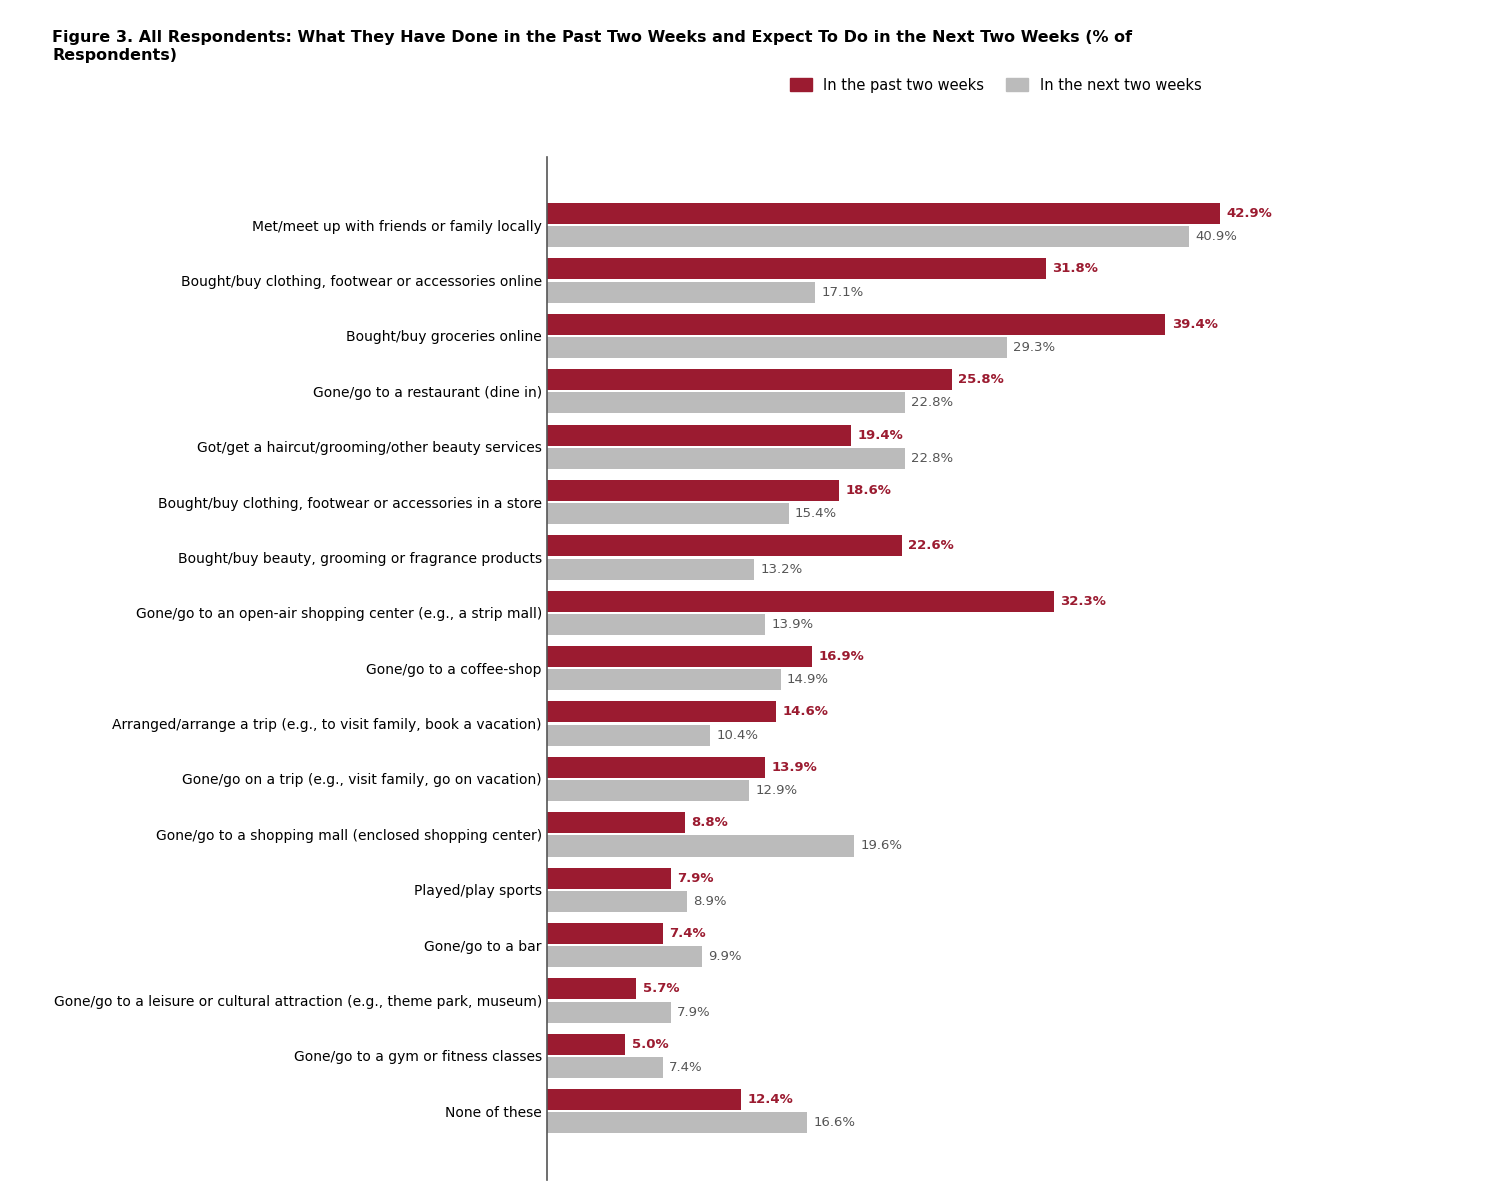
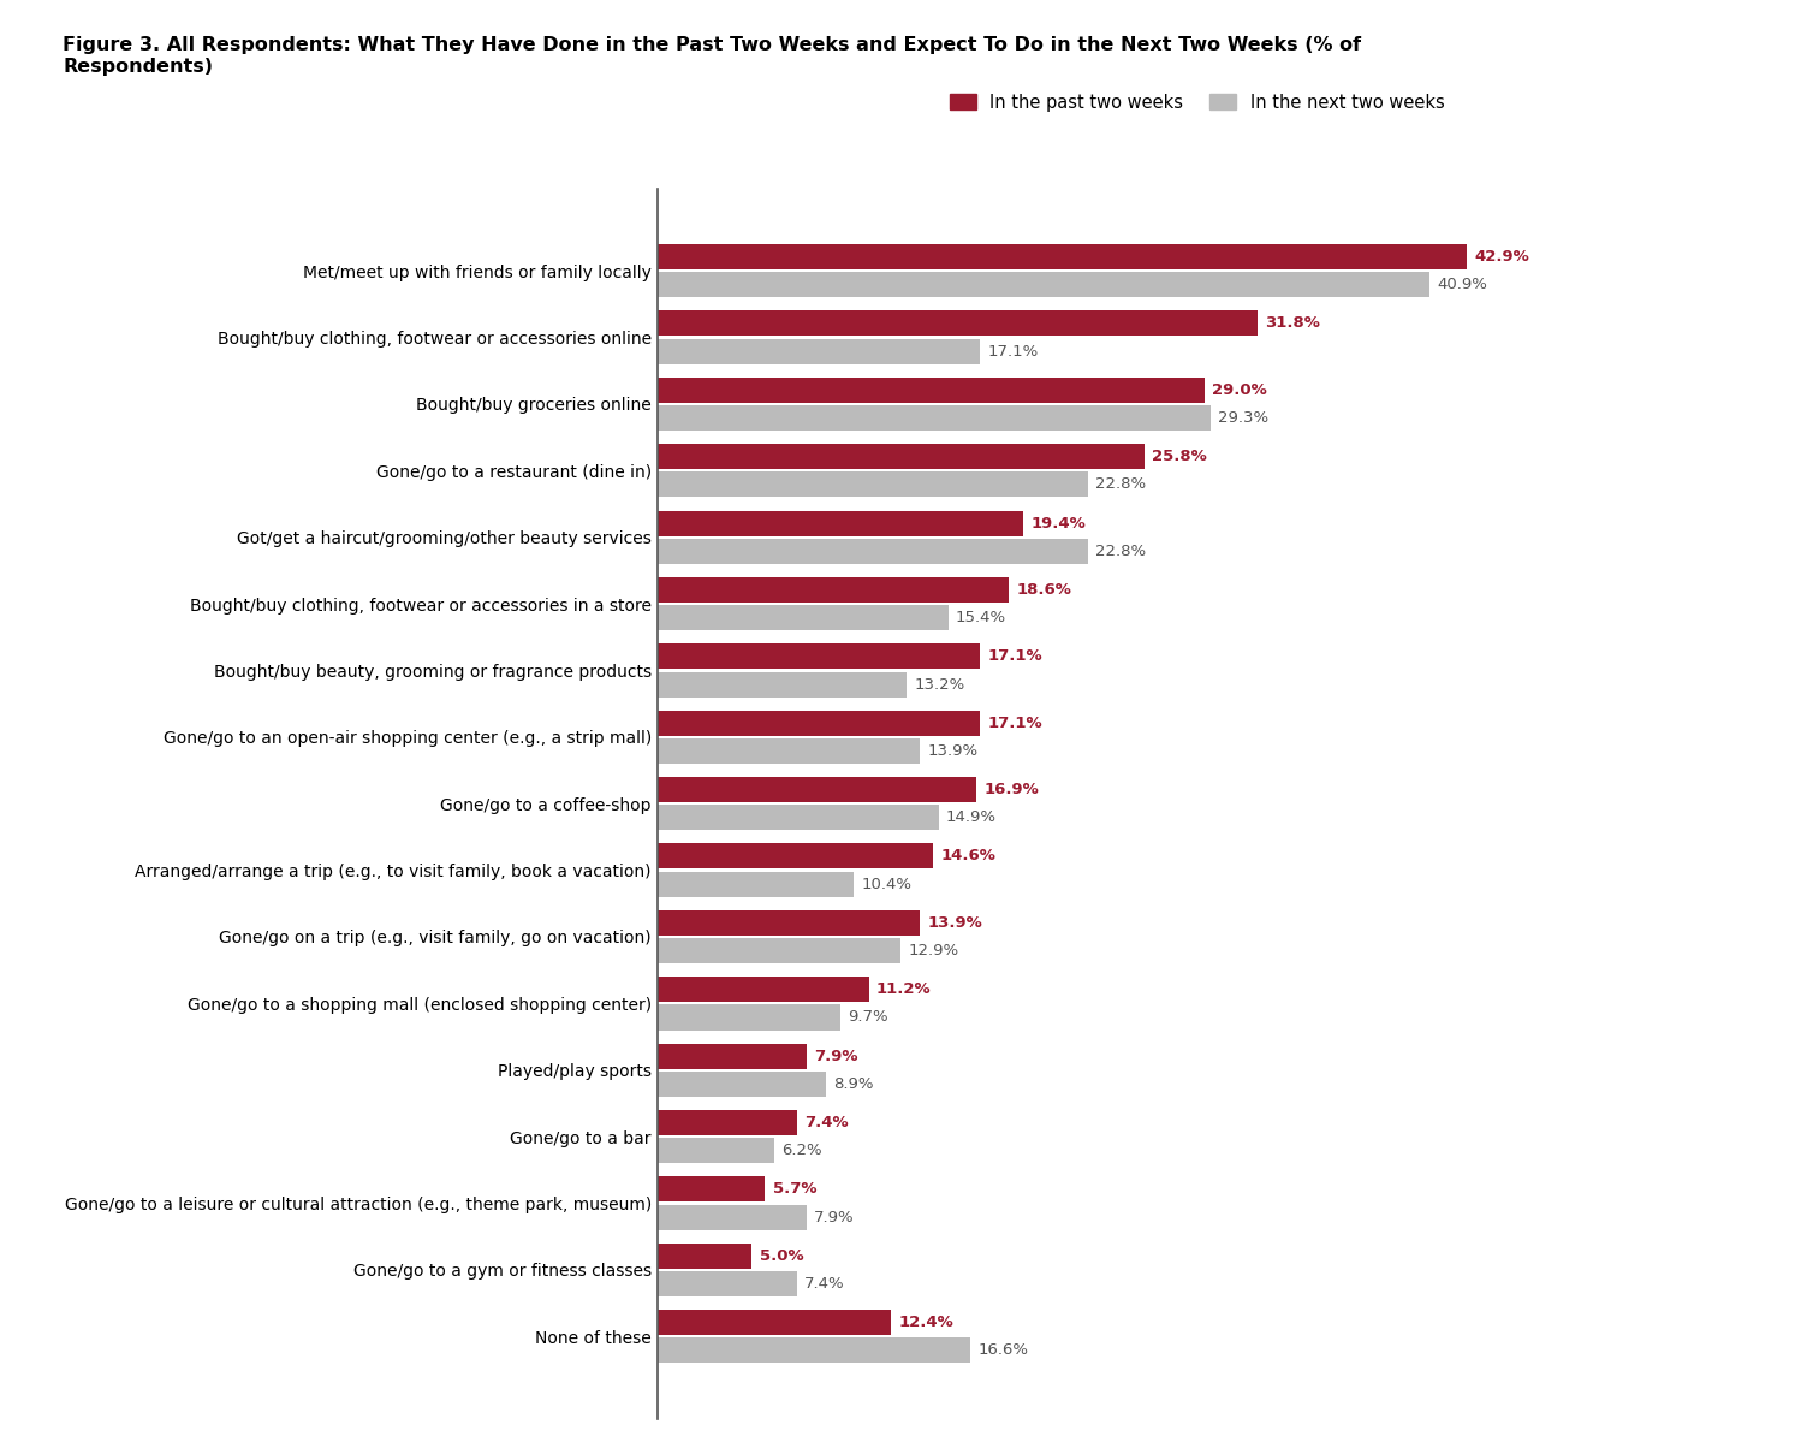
In the past two weeks/Bought/buy groceries online: 39.4% -> 29.0%
In the past two weeks/Bought/buy beauty, grooming or fragrance products: 22.6% -> 17.1%
In the past two weeks/Gone/go to an open-air shopping center (e.g., a strip mall): 32.3% -> 17.1%
In the past two weeks/Gone/go to a shopping mall (enclosed shopping center): 8.8% -> 11.2%
In the next two weeks/Gone/go to a shopping mall (enclosed shopping center): 19.6% -> 9.7%
In the next two weeks/Gone/go to a bar: 9.9% -> 6.2%
